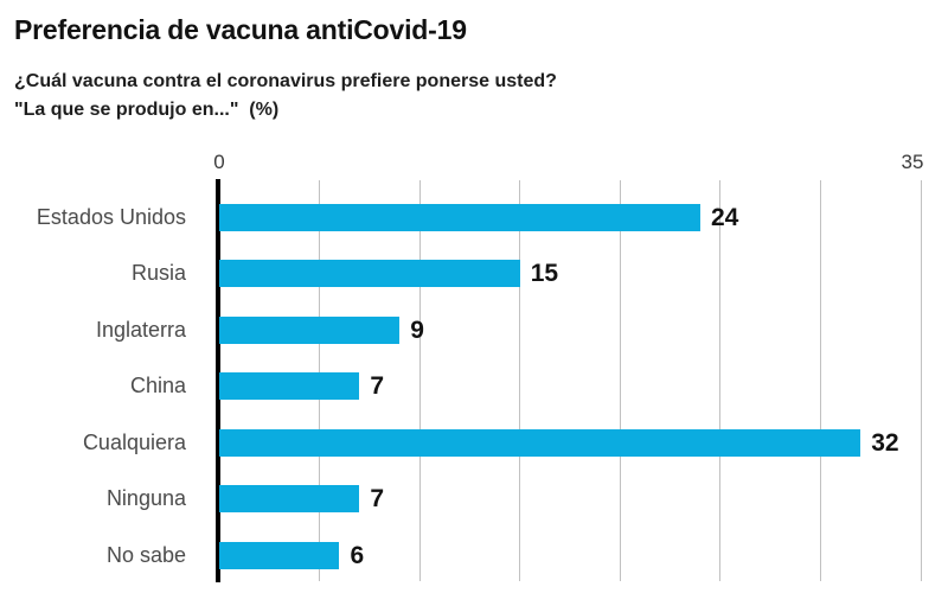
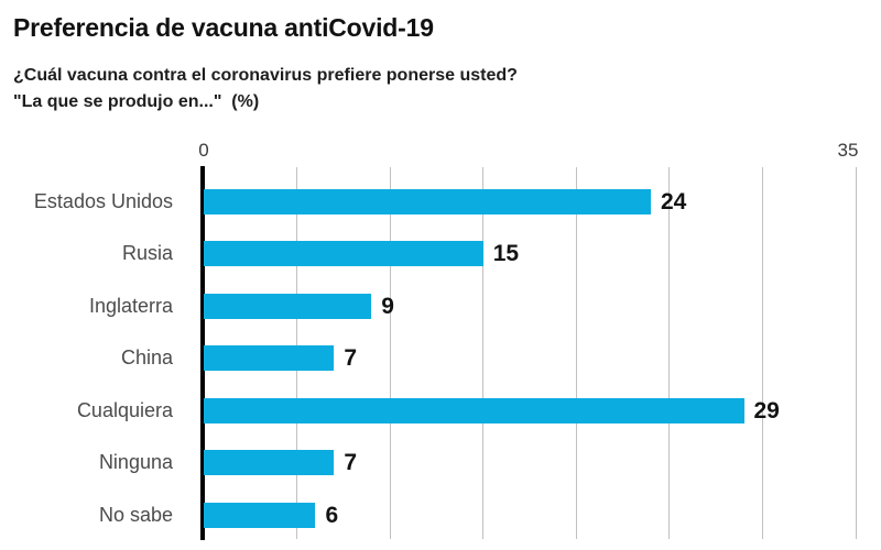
Cualquiera: 32 -> 29
